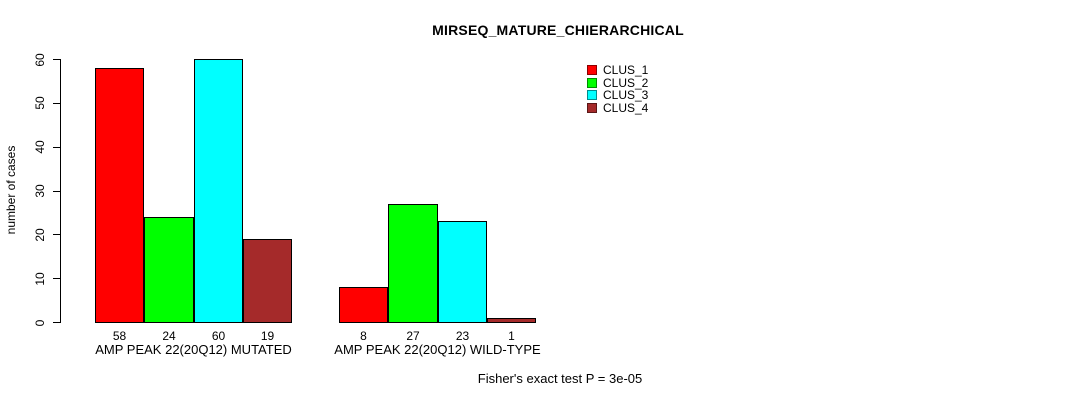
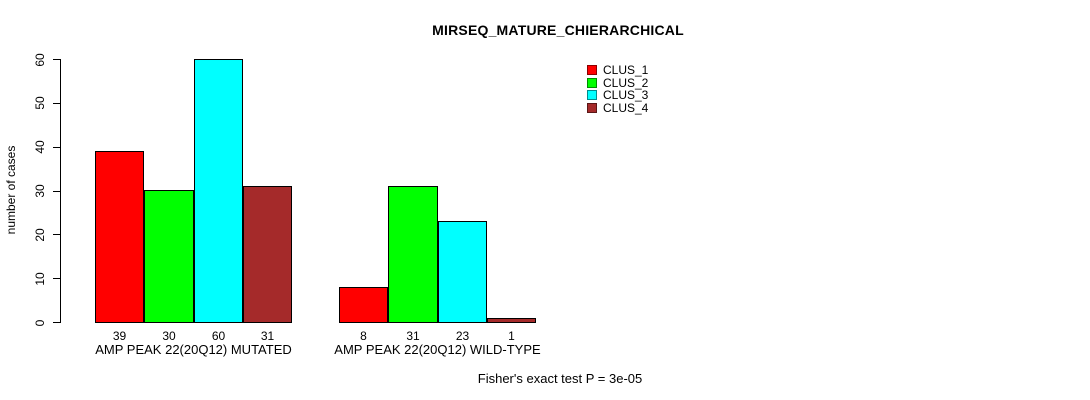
CLUS_1/AMP PEAK 22(20Q12) MUTATED: 58 -> 39
CLUS_2/AMP PEAK 22(20Q12) MUTATED: 24 -> 30
CLUS_4/AMP PEAK 22(20Q12) MUTATED: 19 -> 31
CLUS_2/AMP PEAK 22(20Q12) WILD-TYPE: 27 -> 31
